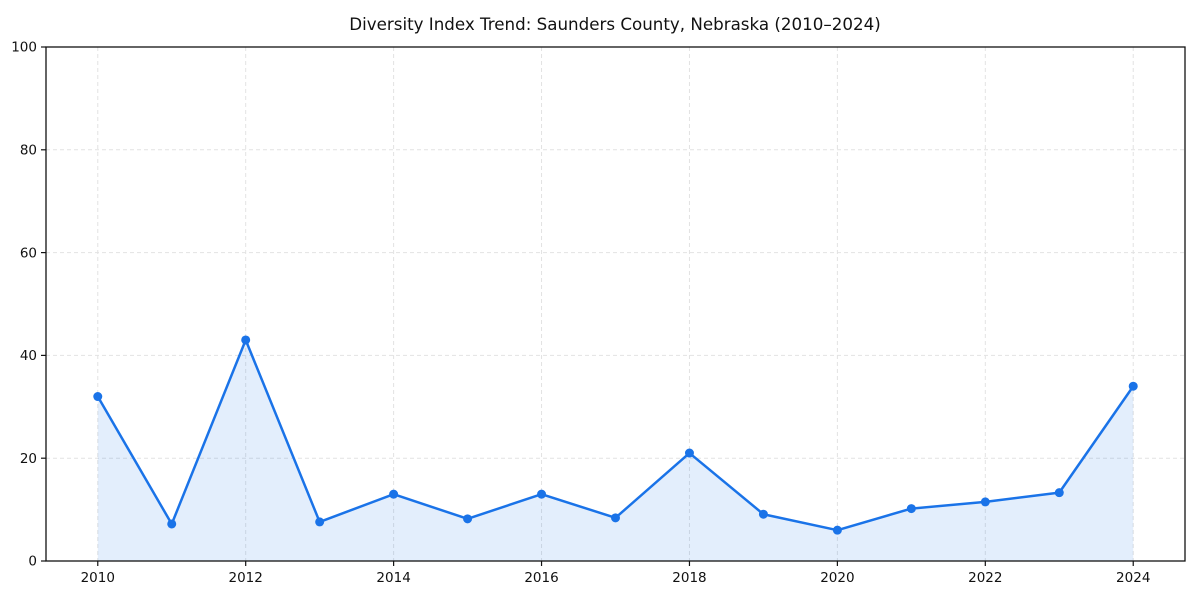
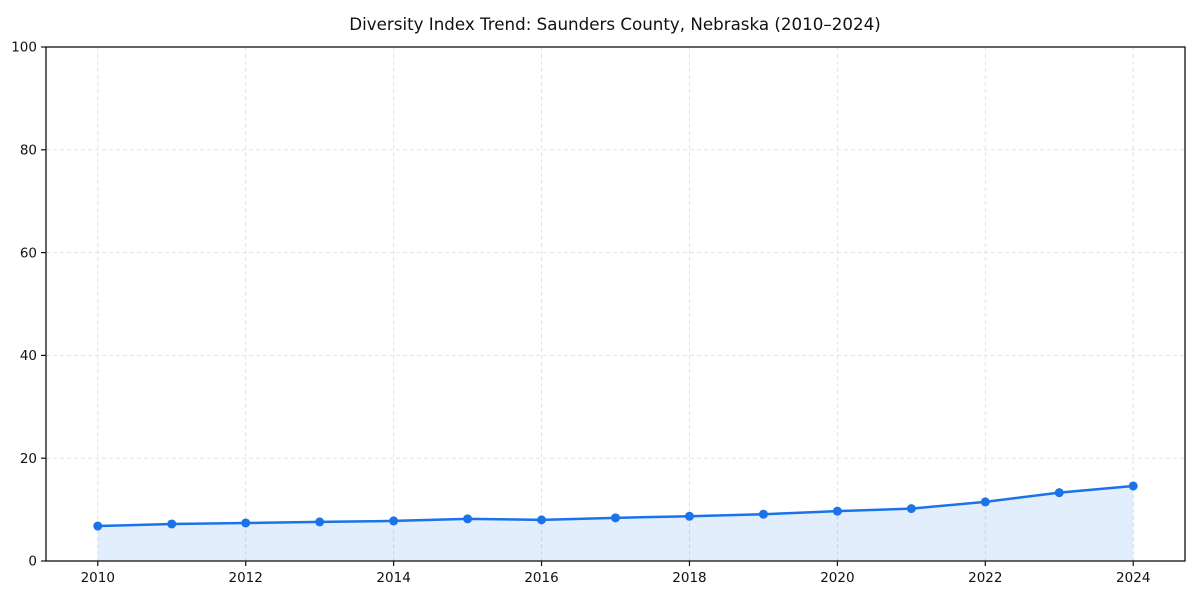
2010: 32 -> 7
2012: 43 -> 7
2014: 13 -> 8
2016: 13 -> 8
2018: 21 -> 9
2020: 6 -> 10
2024: 34 -> 15
